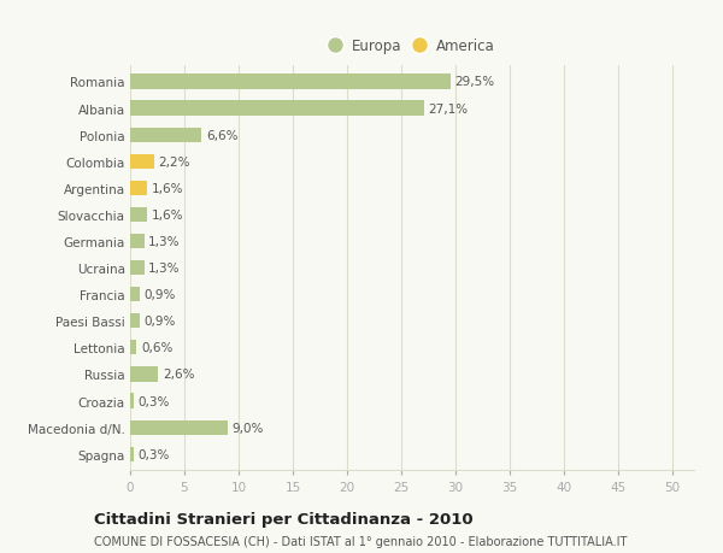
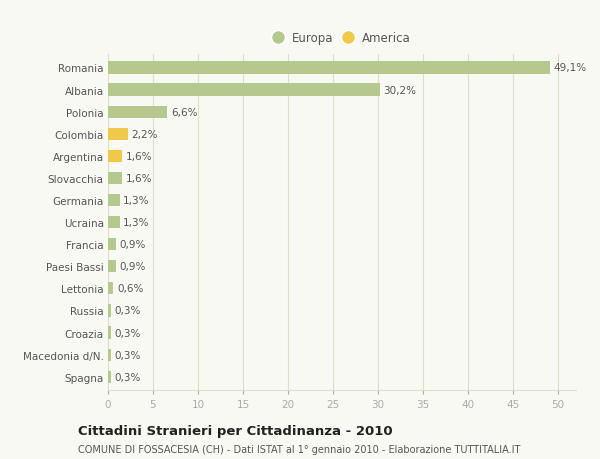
Romania: 29,5% -> 49,1%
Albania: 27,1% -> 30,2%
Russia: 2,6% -> 0,3%
Macedonia d/N.: 9,0% -> 0,3%
